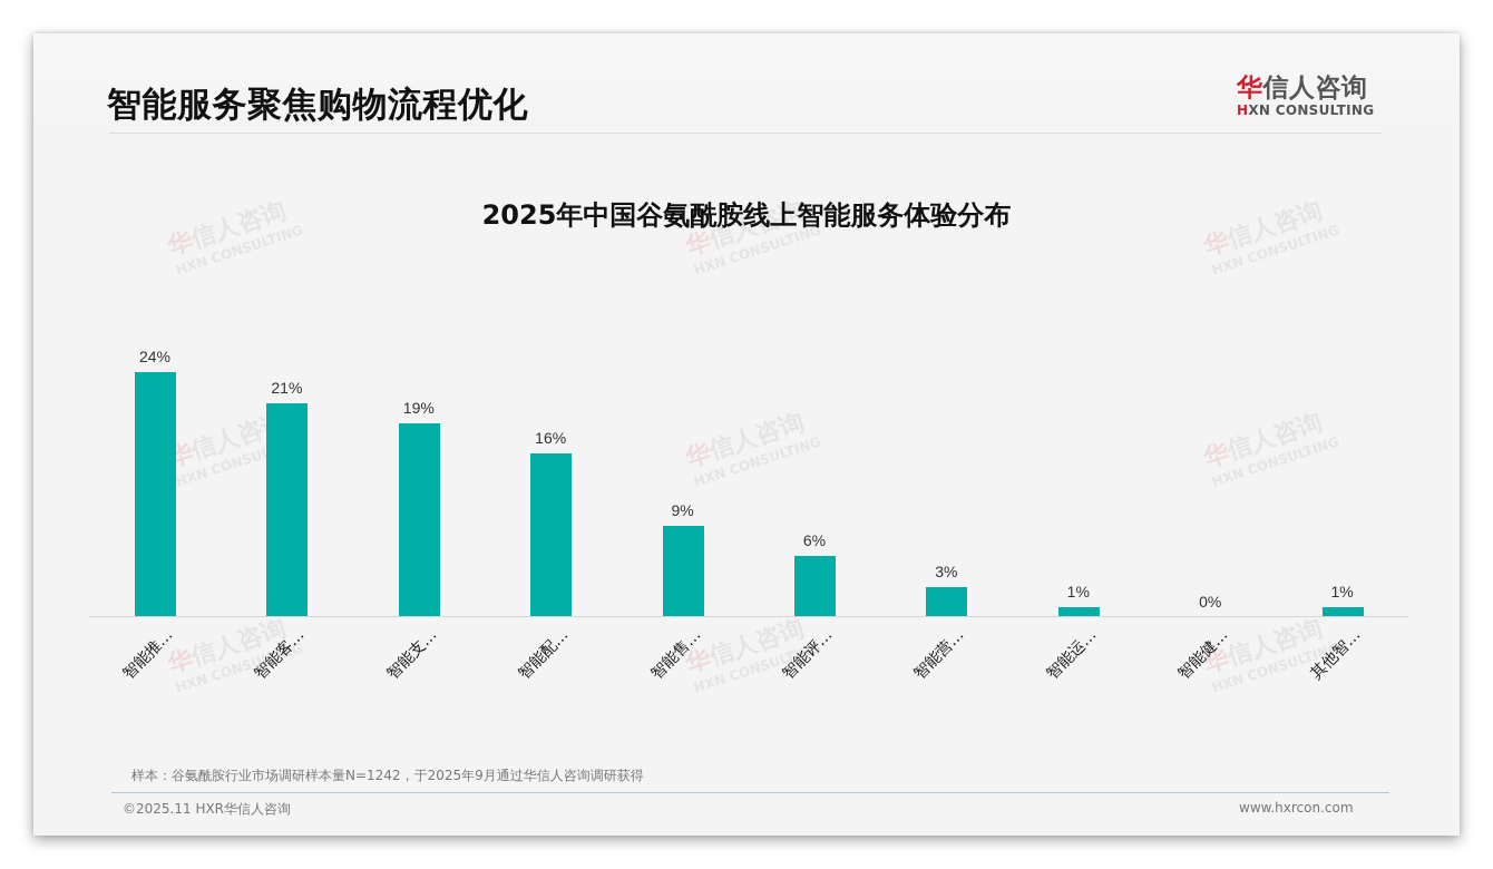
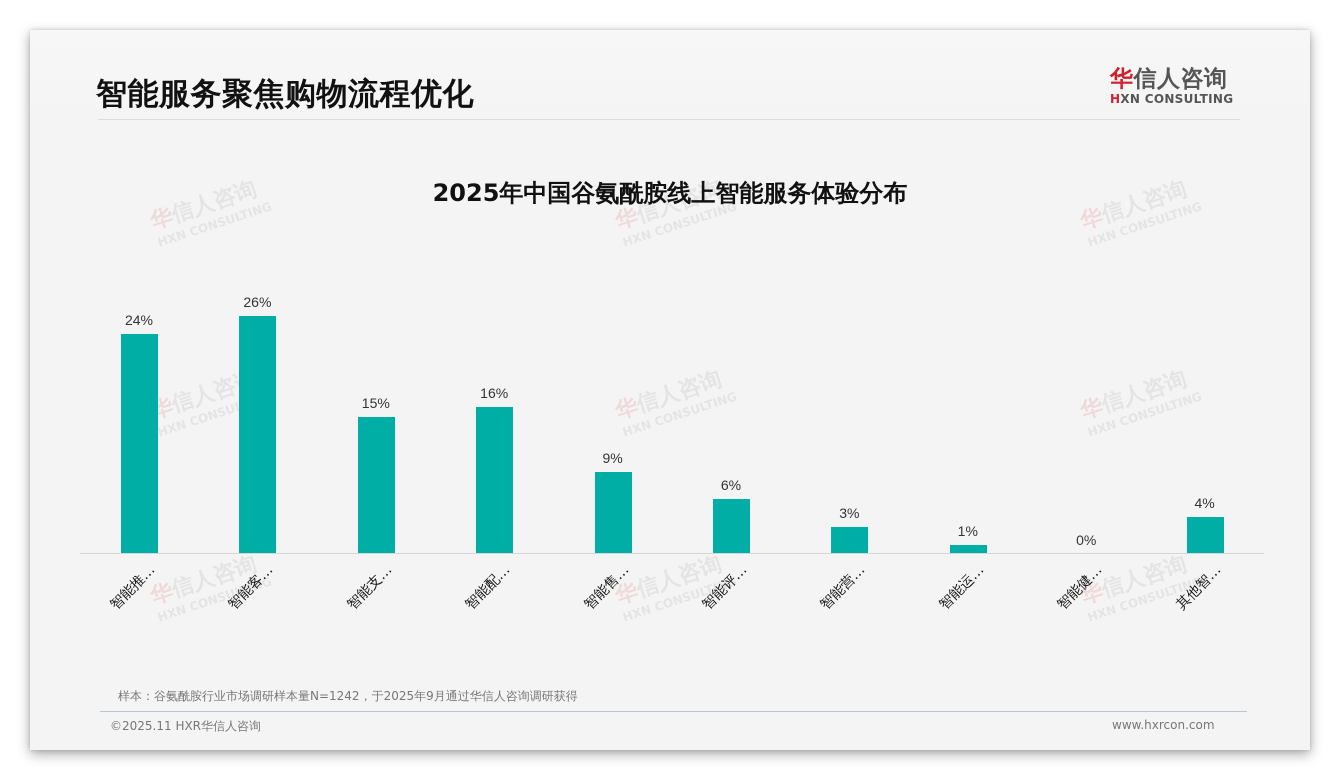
智能客…: 21% -> 26%
智能支…: 19% -> 15%
其他智…: 1% -> 4%
